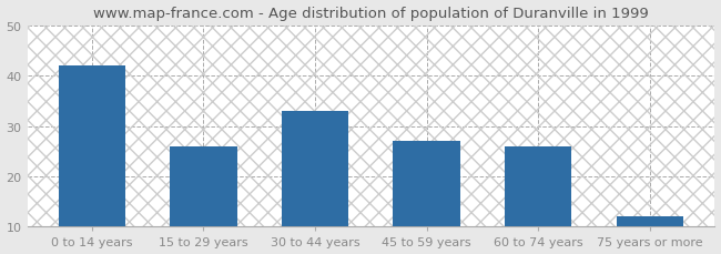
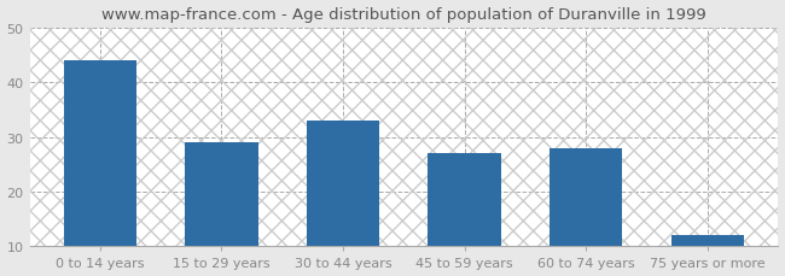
0 to 14 years: 42 -> 44
15 to 29 years: 26 -> 29
60 to 74 years: 26 -> 28
